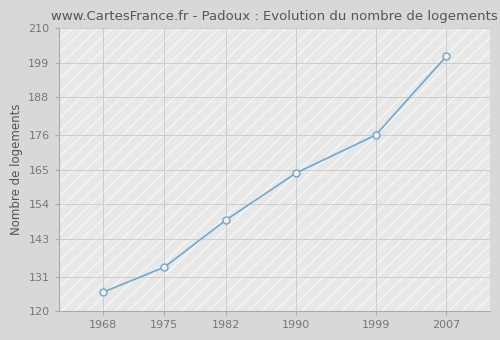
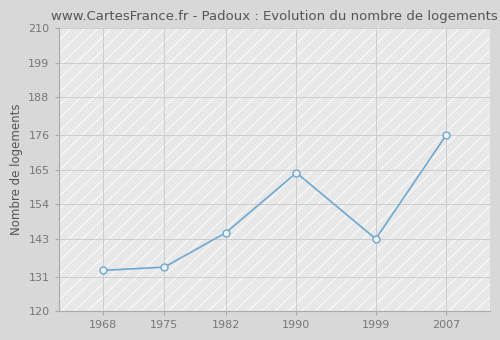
1968: 126 -> 133
1982: 149 -> 145
1999: 176 -> 143
2007: 201 -> 176
